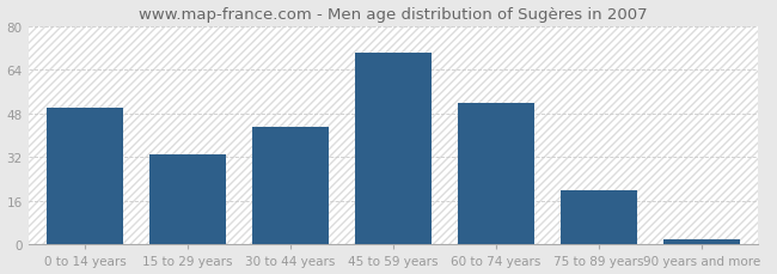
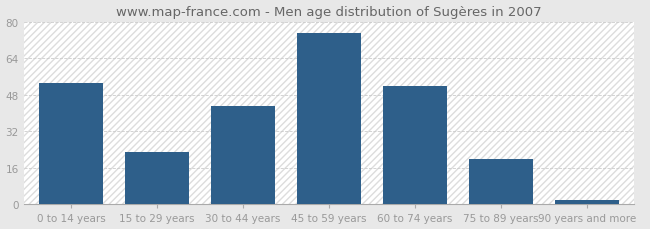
0 to 14 years: 50 -> 53
15 to 29 years: 33 -> 23
45 to 59 years: 70 -> 75
